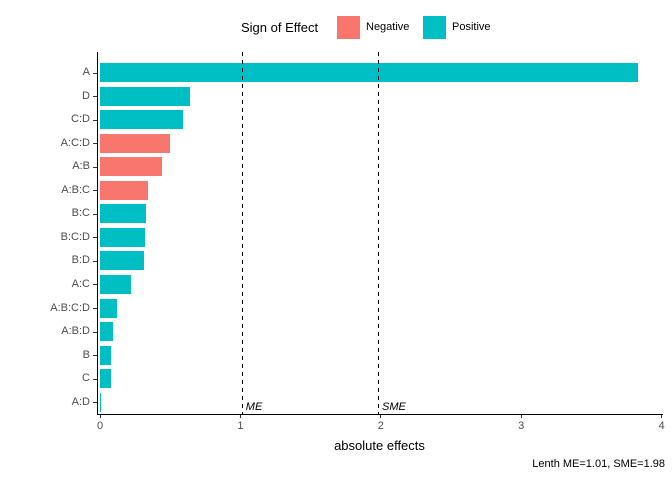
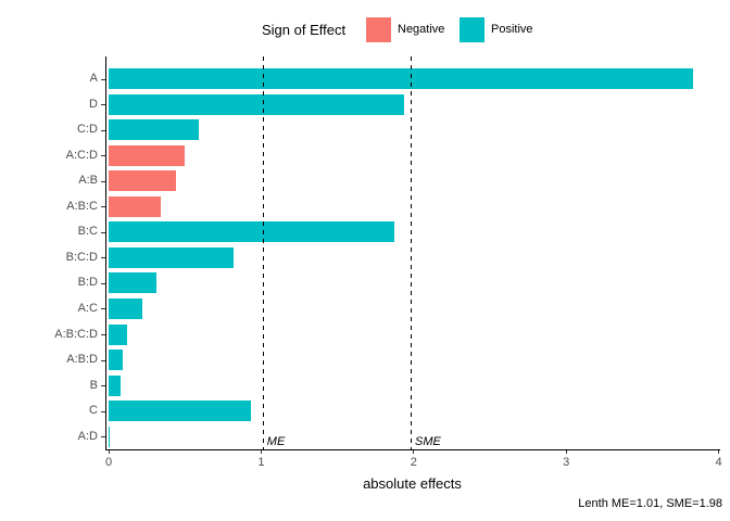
D: 0.64 -> 1.94
B:C: 0.33 -> 1.87
B:C:D: 0.32 -> 0.82
C: 0.08 -> 0.93
